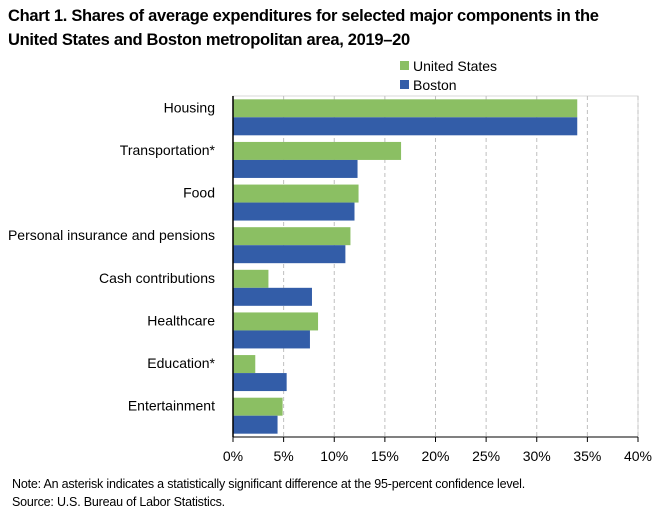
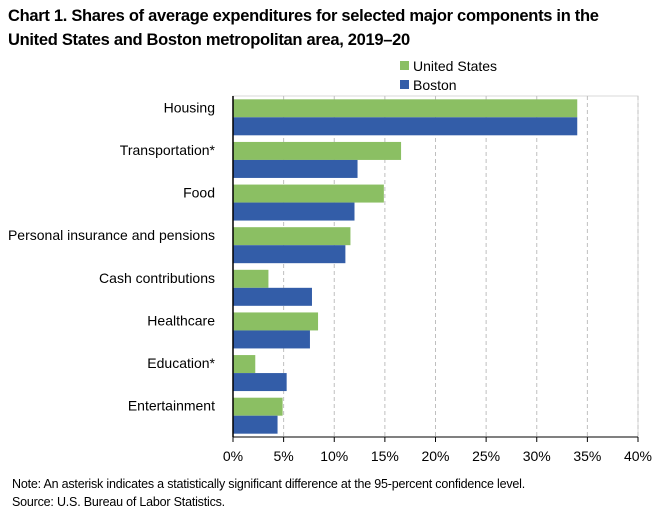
United States/Food: 12.4% -> 14.9%
